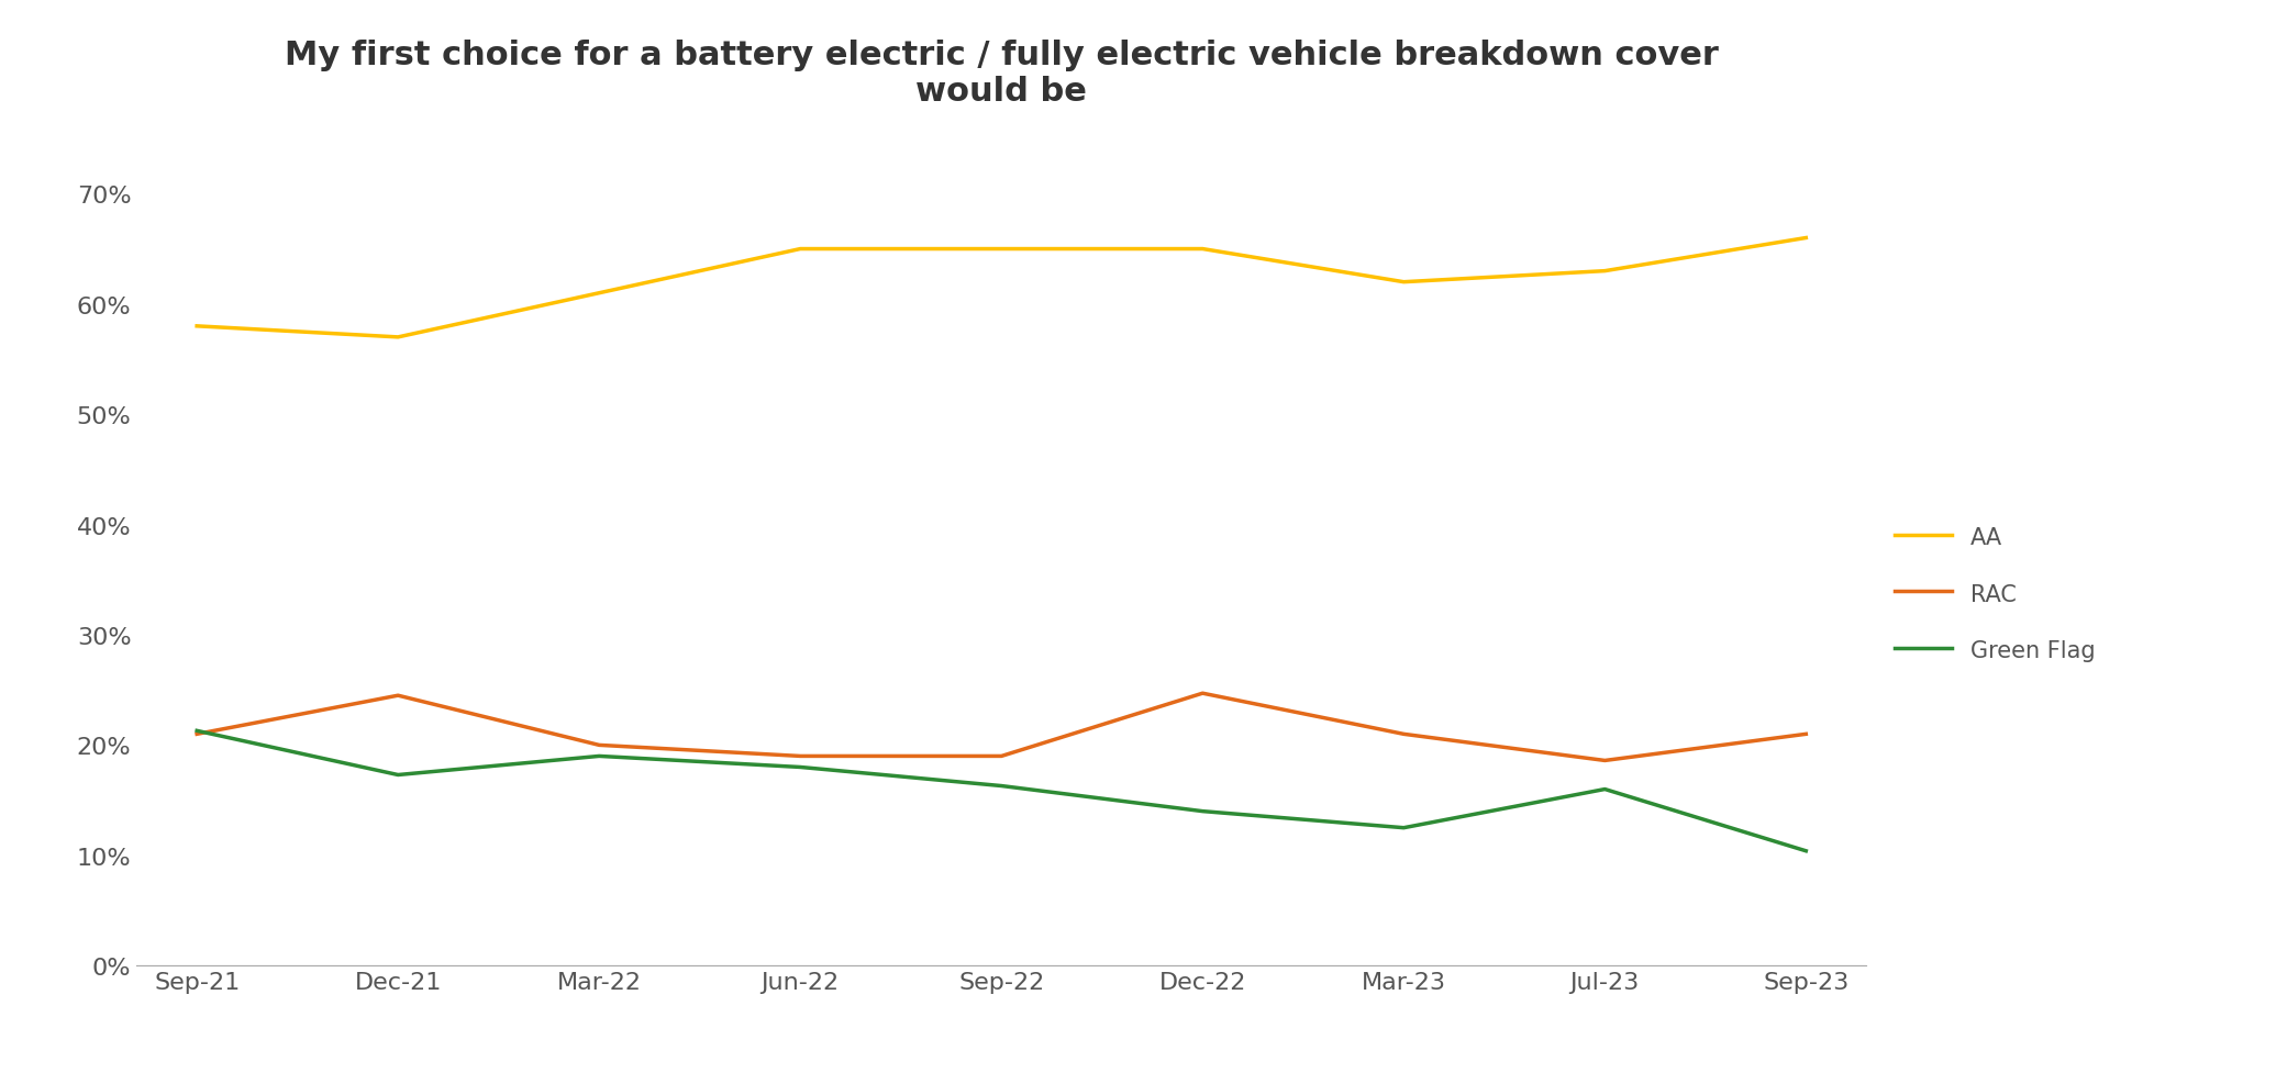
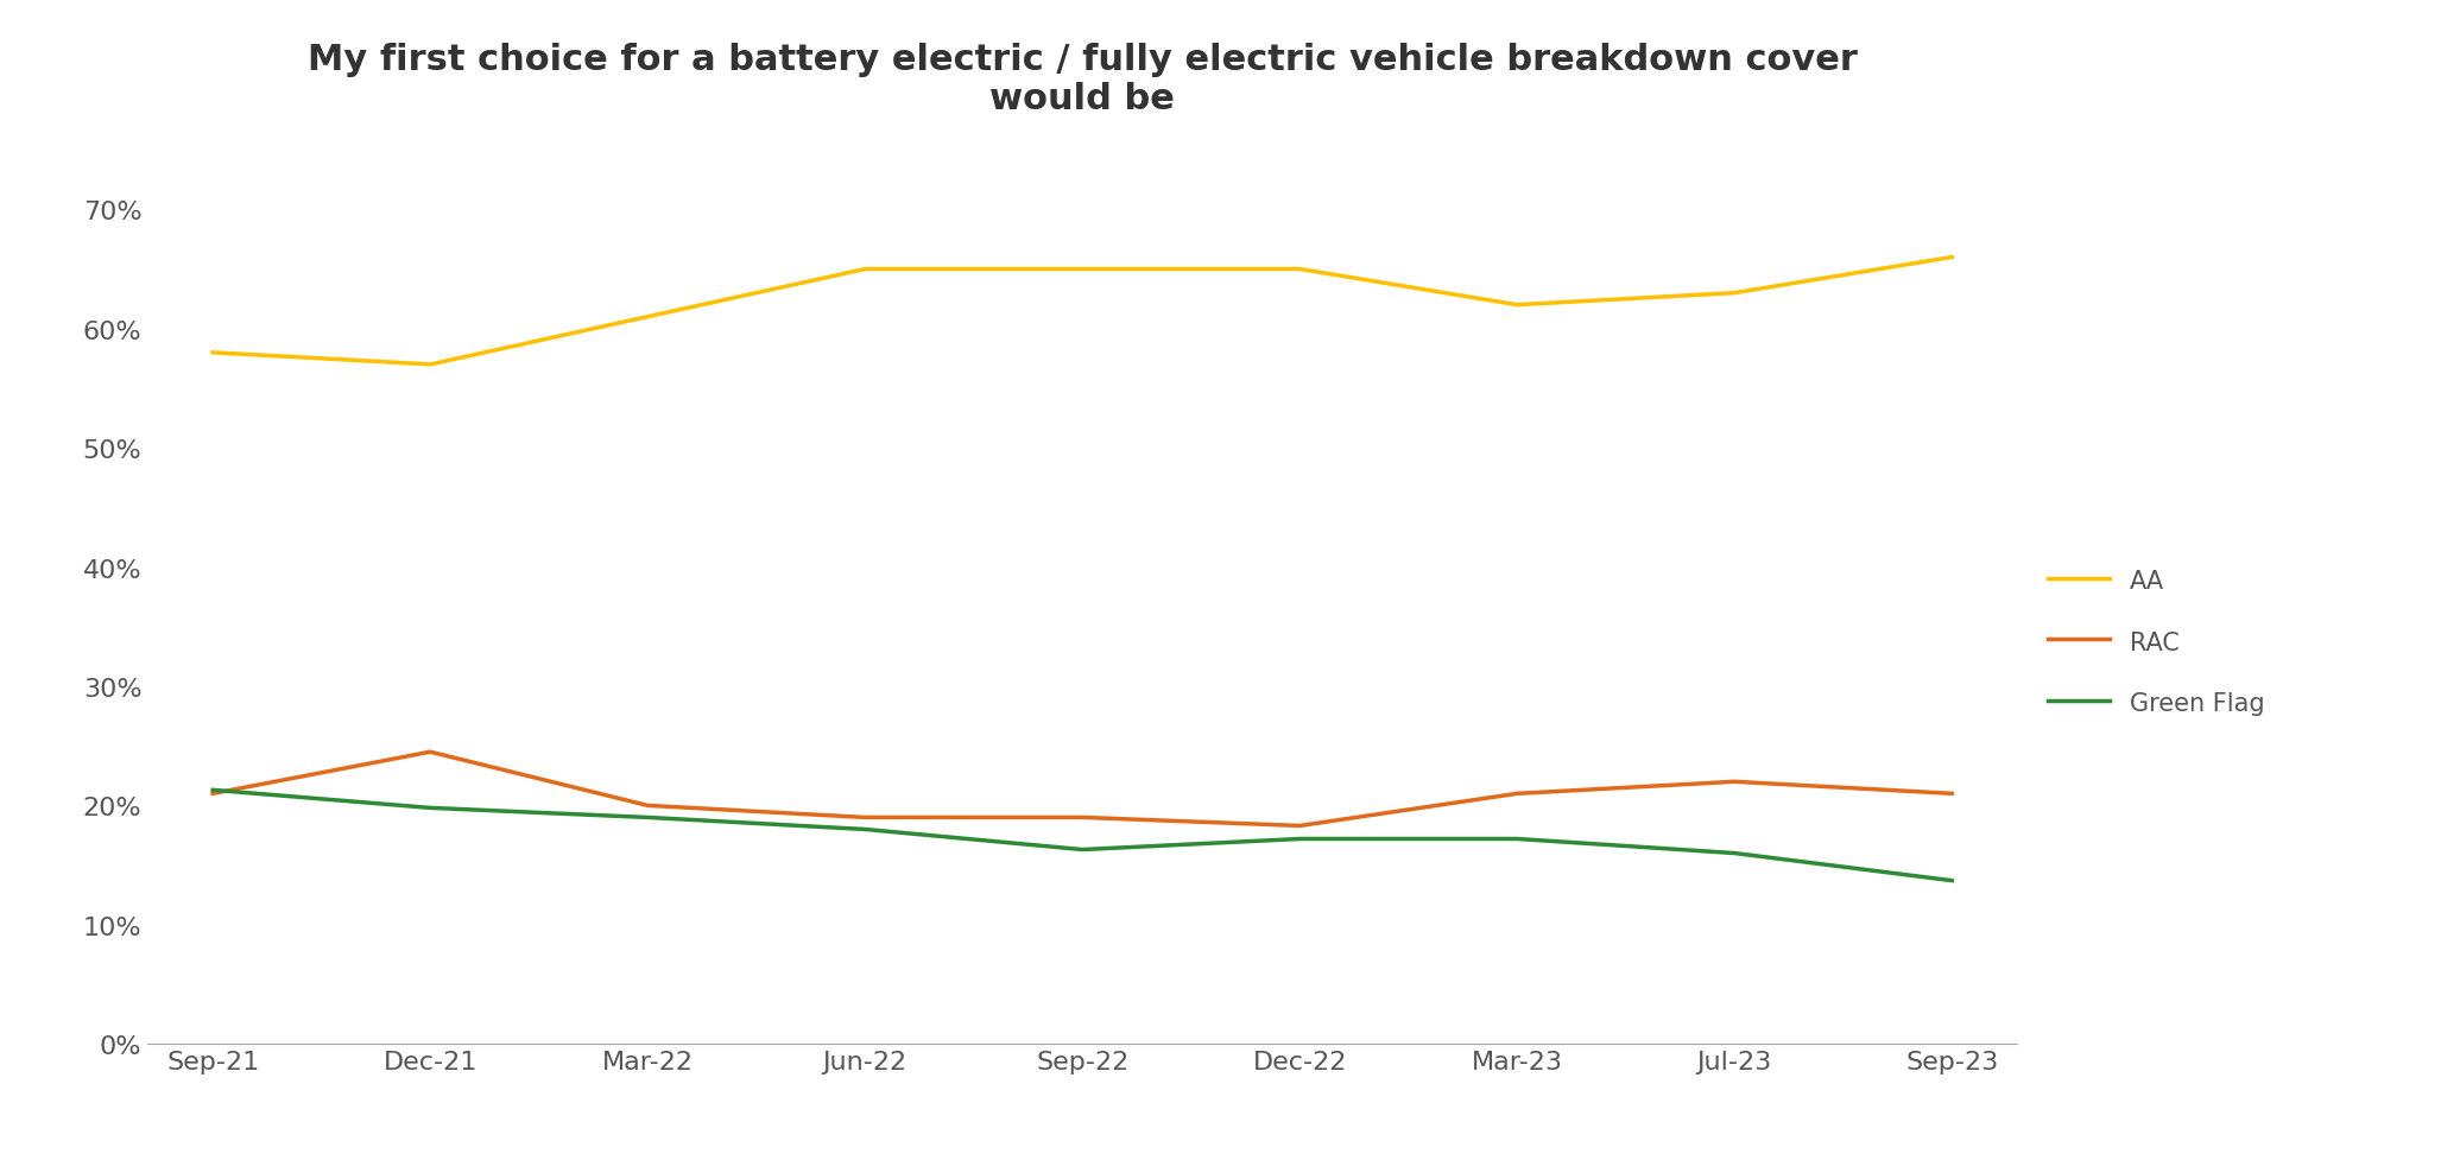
Green Flag/Dec-21: 17.3% -> 19.8%
RAC/Dec-22: 24.7% -> 18.3%
Green Flag/Dec-22: 14.0% -> 17.2%
Green Flag/Mar-23: 12.5% -> 17.2%
RAC/Jul-23: 18.6% -> 22.0%
Green Flag/Sep-23: 10.4% -> 13.7%
